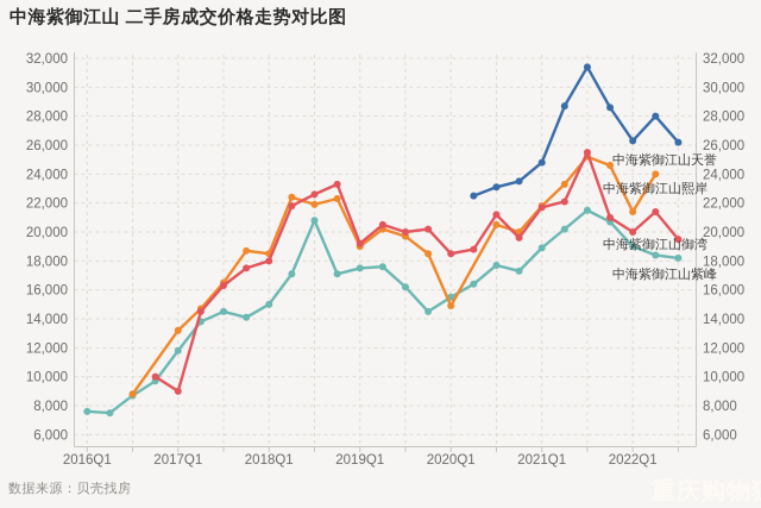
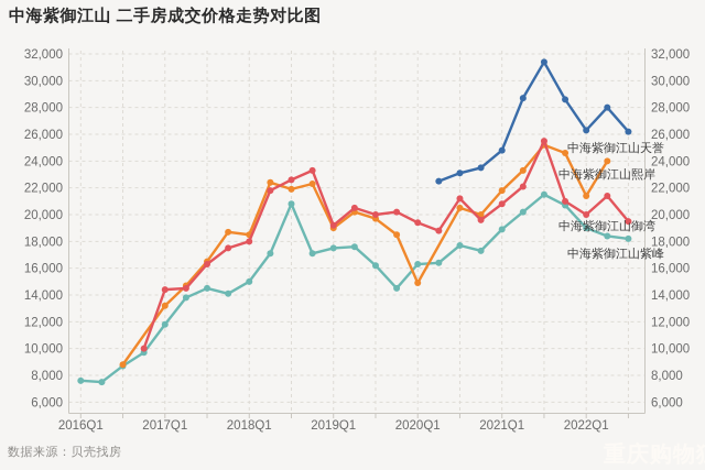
中海紫御江山御湾/2017Q1: 9000 -> 14400
中海紫御江山紫峰/2020Q1: 15500 -> 16300
中海紫御江山御湾/2020Q1: 18500 -> 19400
中海紫御江山御湾/2021Q1: 21700 -> 20800
